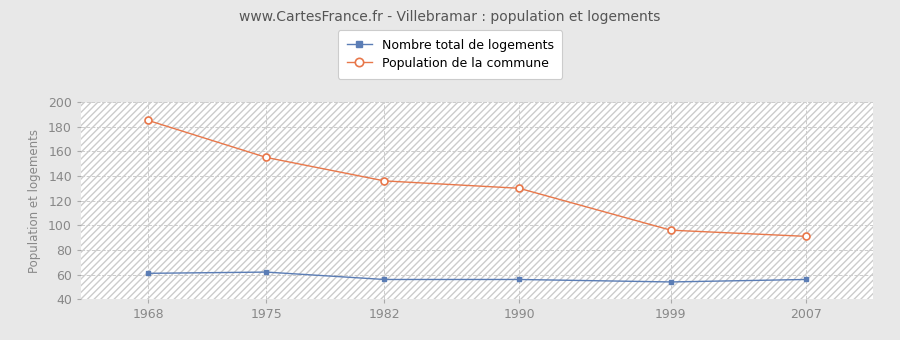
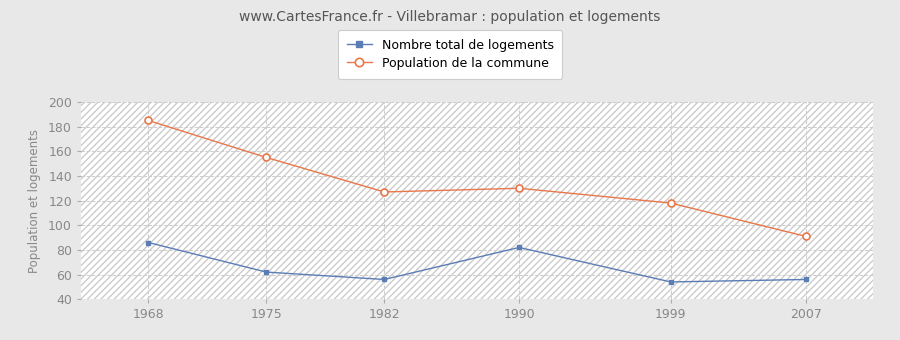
Nombre total de logements/1968: 61 -> 86
Population de la commune/1982: 136 -> 127
Nombre total de logements/1990: 56 -> 82
Population de la commune/1999: 96 -> 118
